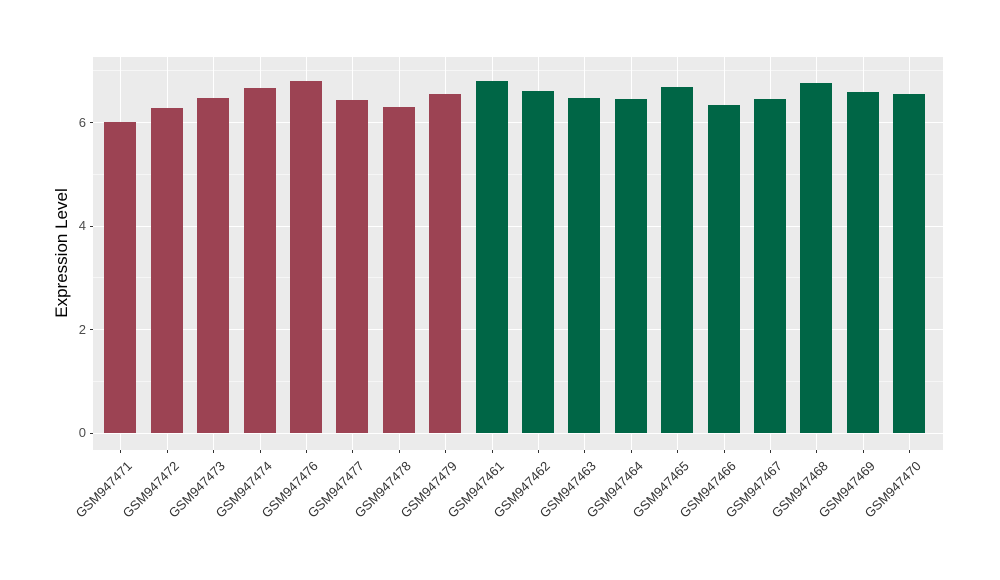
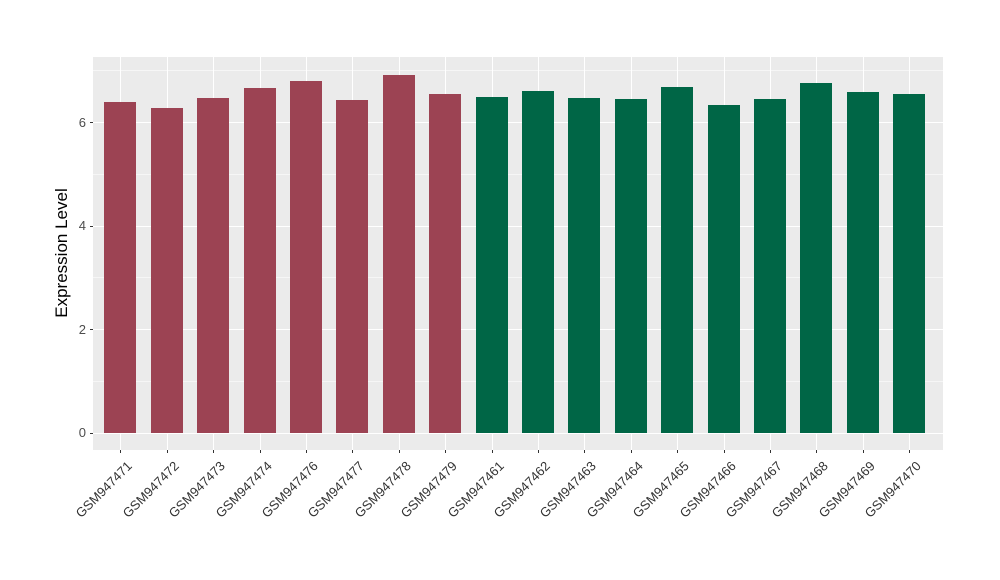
GSM947471: 6.0 -> 6.4
GSM947478: 6.3 -> 6.9
GSM947461: 6.8 -> 6.5
